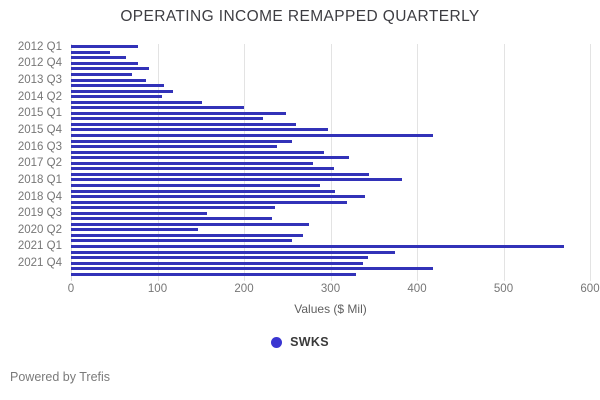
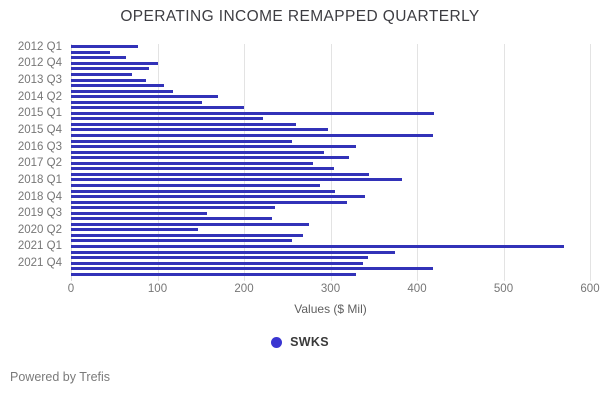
2012 Q4: 80 -> 100
2014 Q2: 100 -> 170
2015 Q1: 250 -> 420
2016 Q3: 240 -> 330
